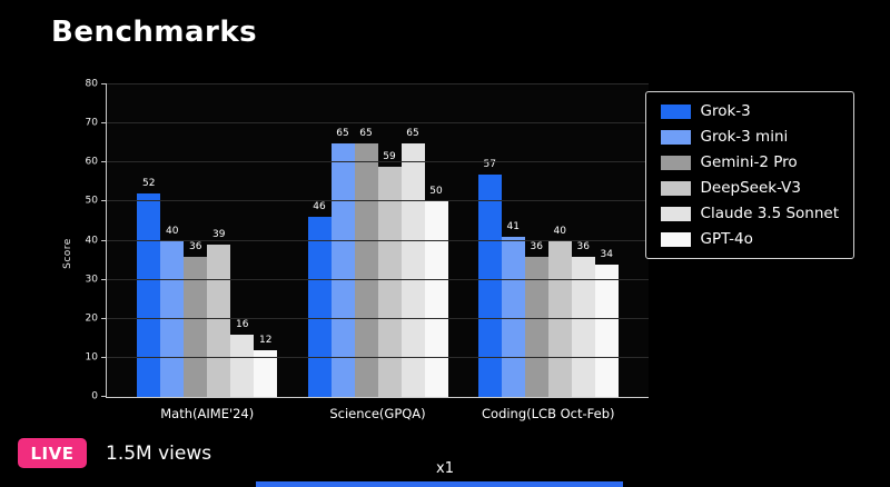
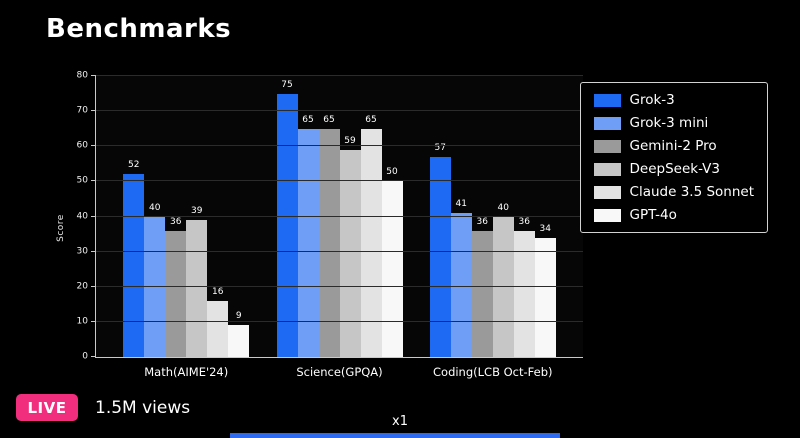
GPT-4o/Math(AIME'24): 12 -> 9
Grok-3/Science(GPQA): 46 -> 75
